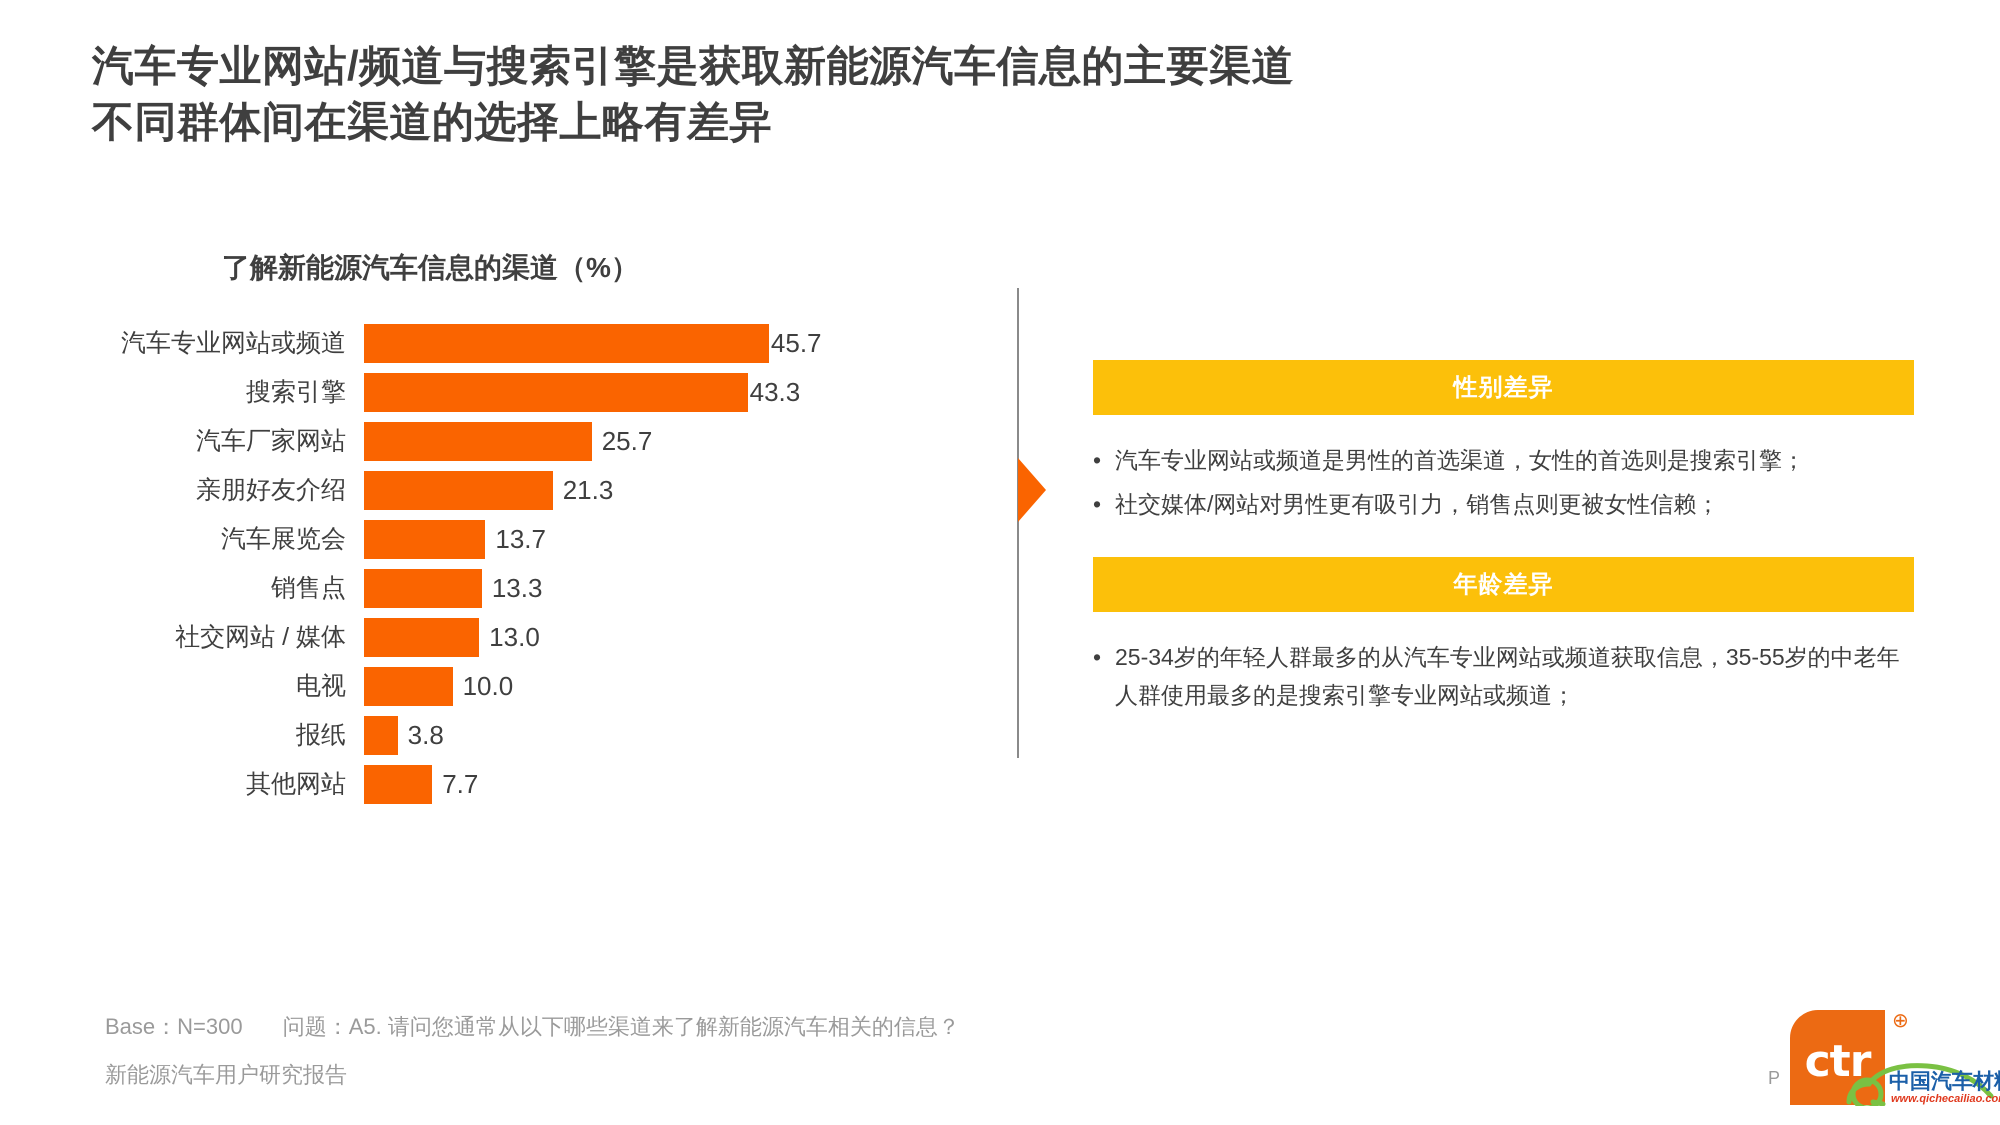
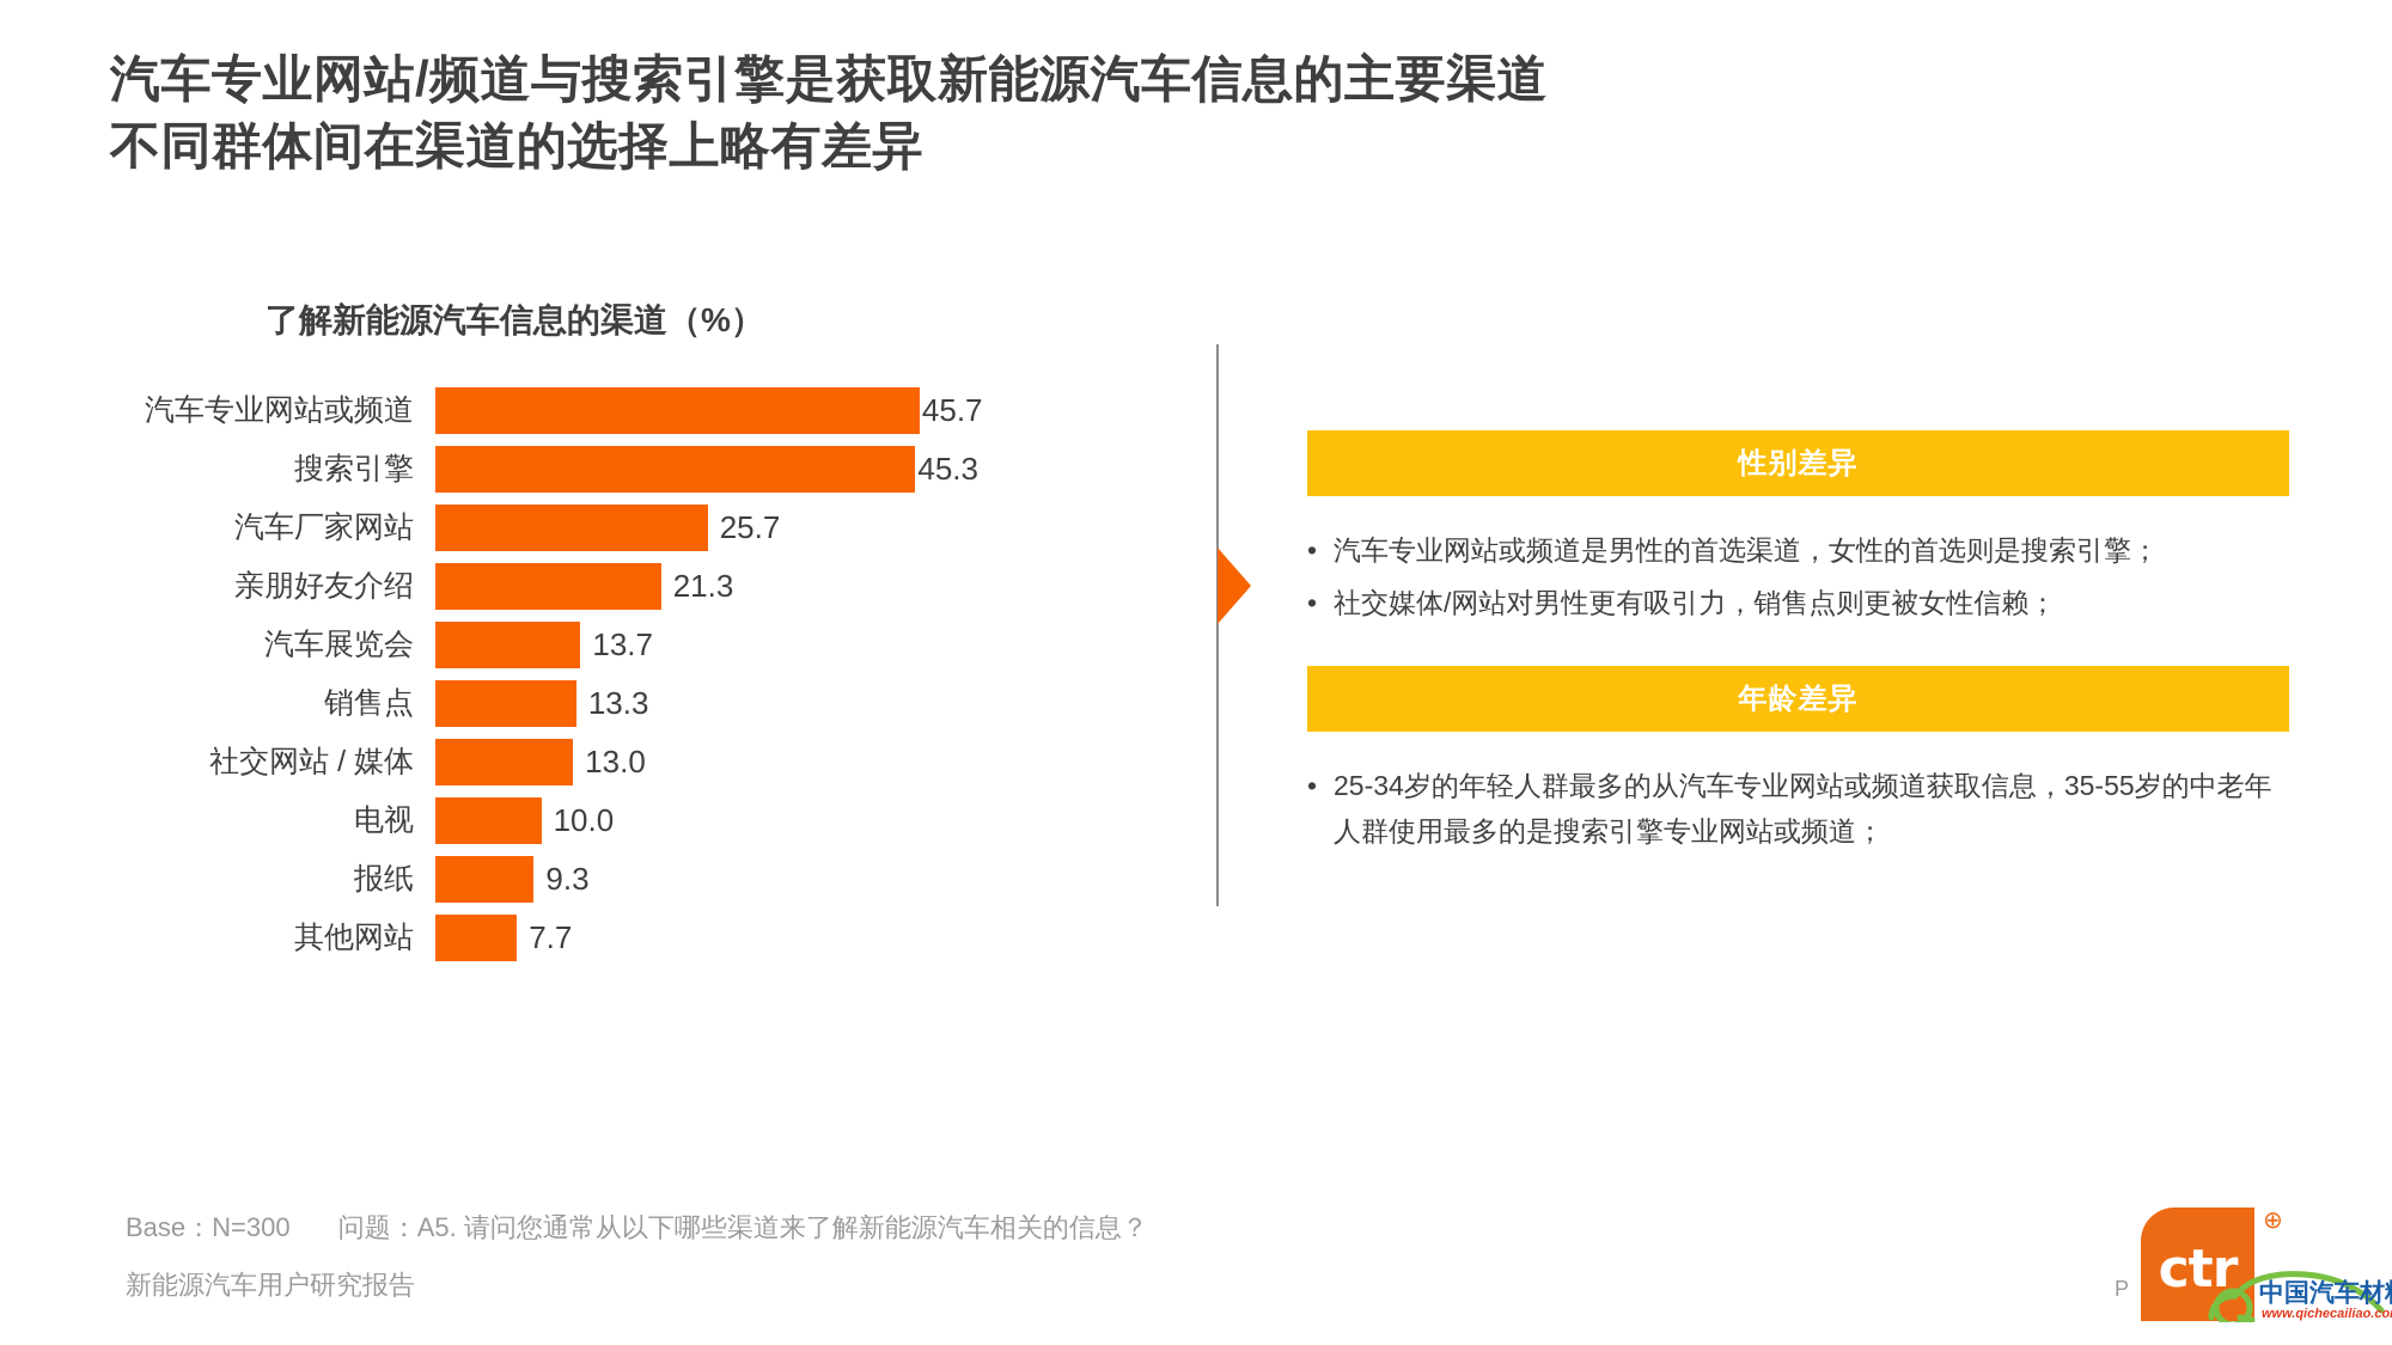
搜索引擎: 43.3 -> 45.3
报纸: 3.8 -> 9.3
